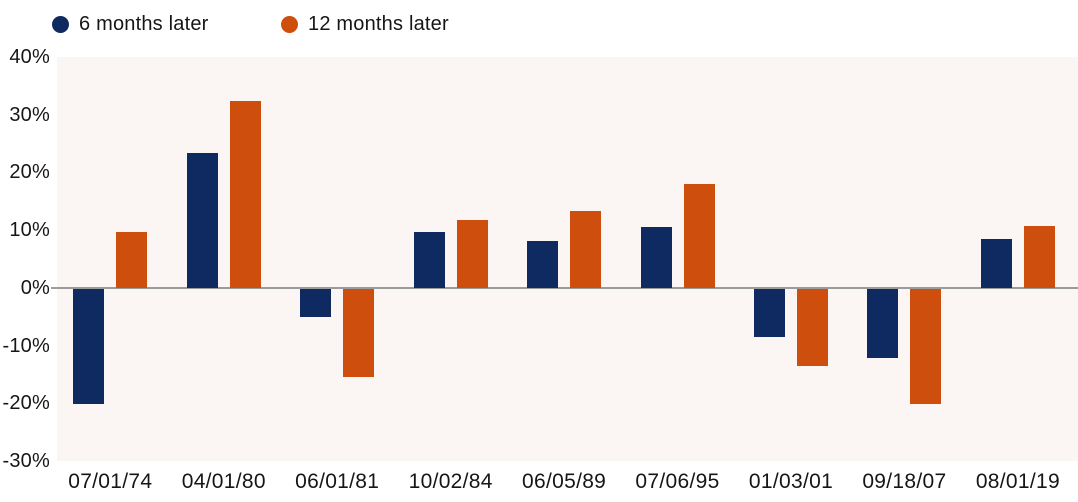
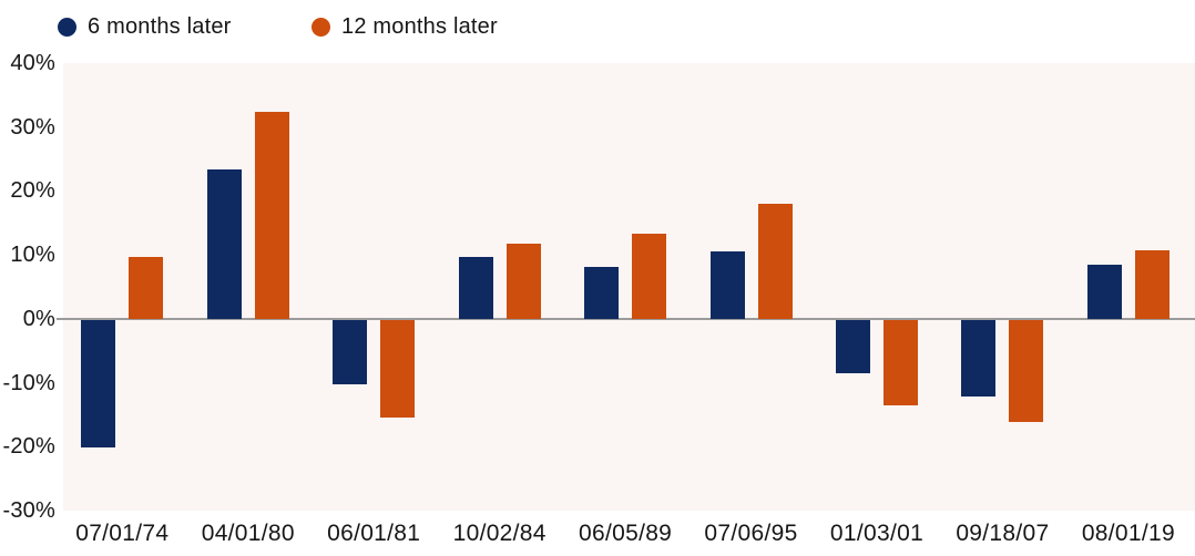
6 months later/06/01/81: -5% -> -10%
12 months later/09/18/07: -20% -> -16%
